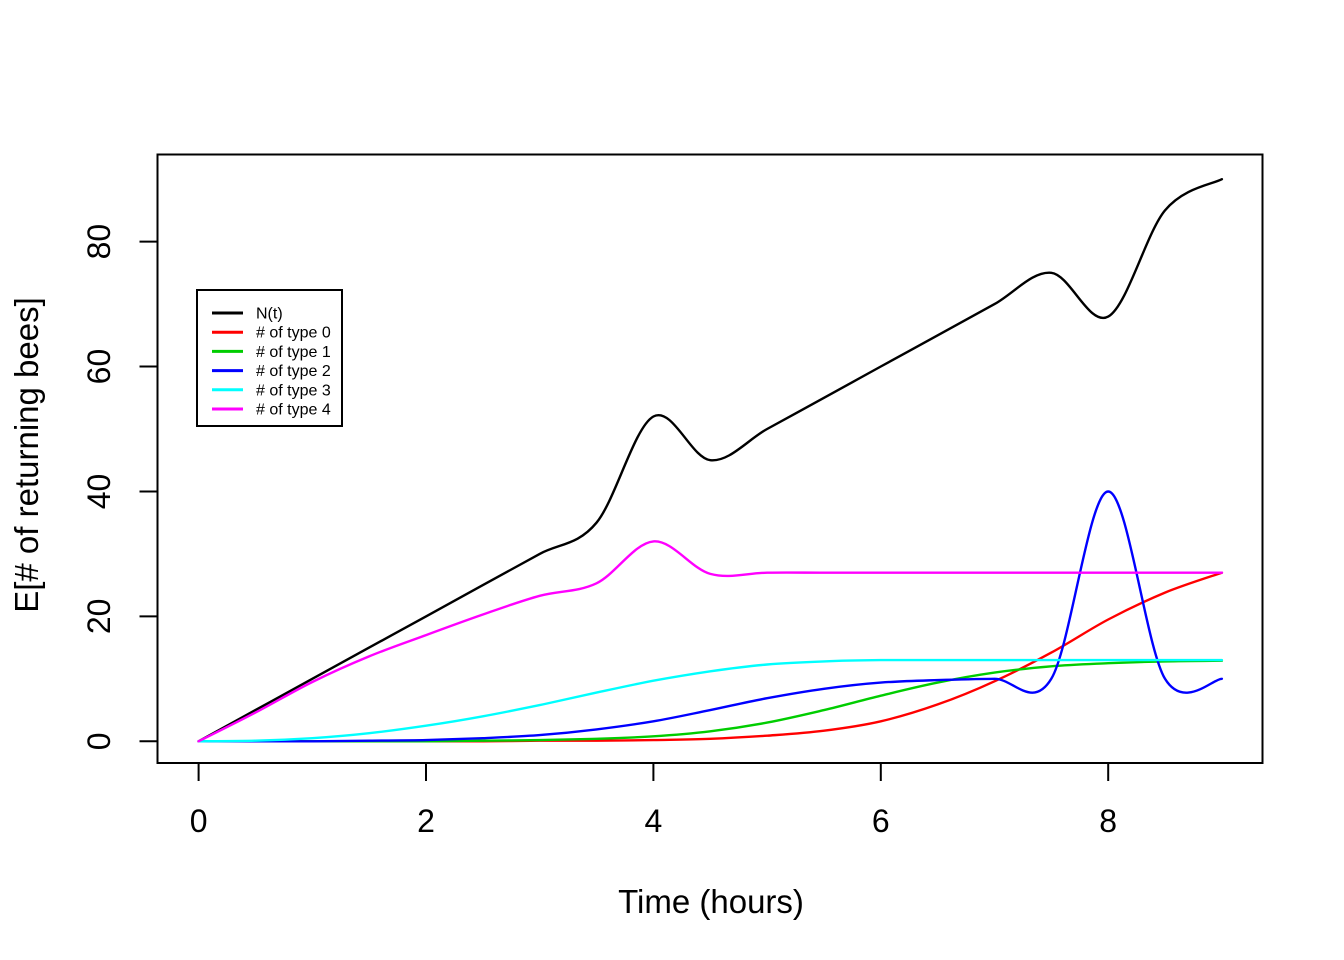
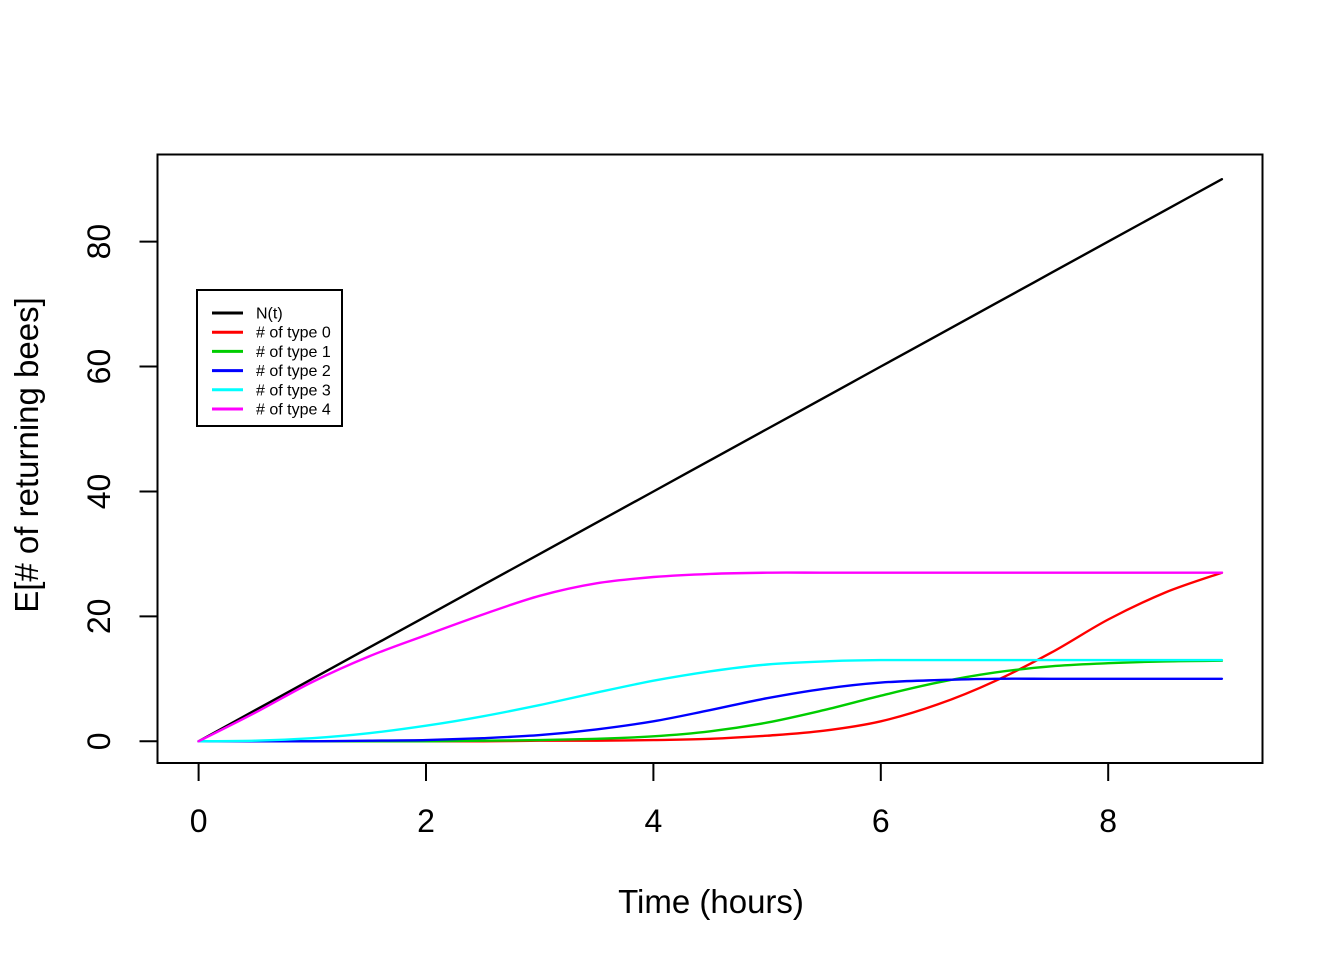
N(t)/4: 52 -> 40
# of type 4/4: 32 -> 26
N(t)/8: 68 -> 80
# of type 2/8: 40 -> 10
